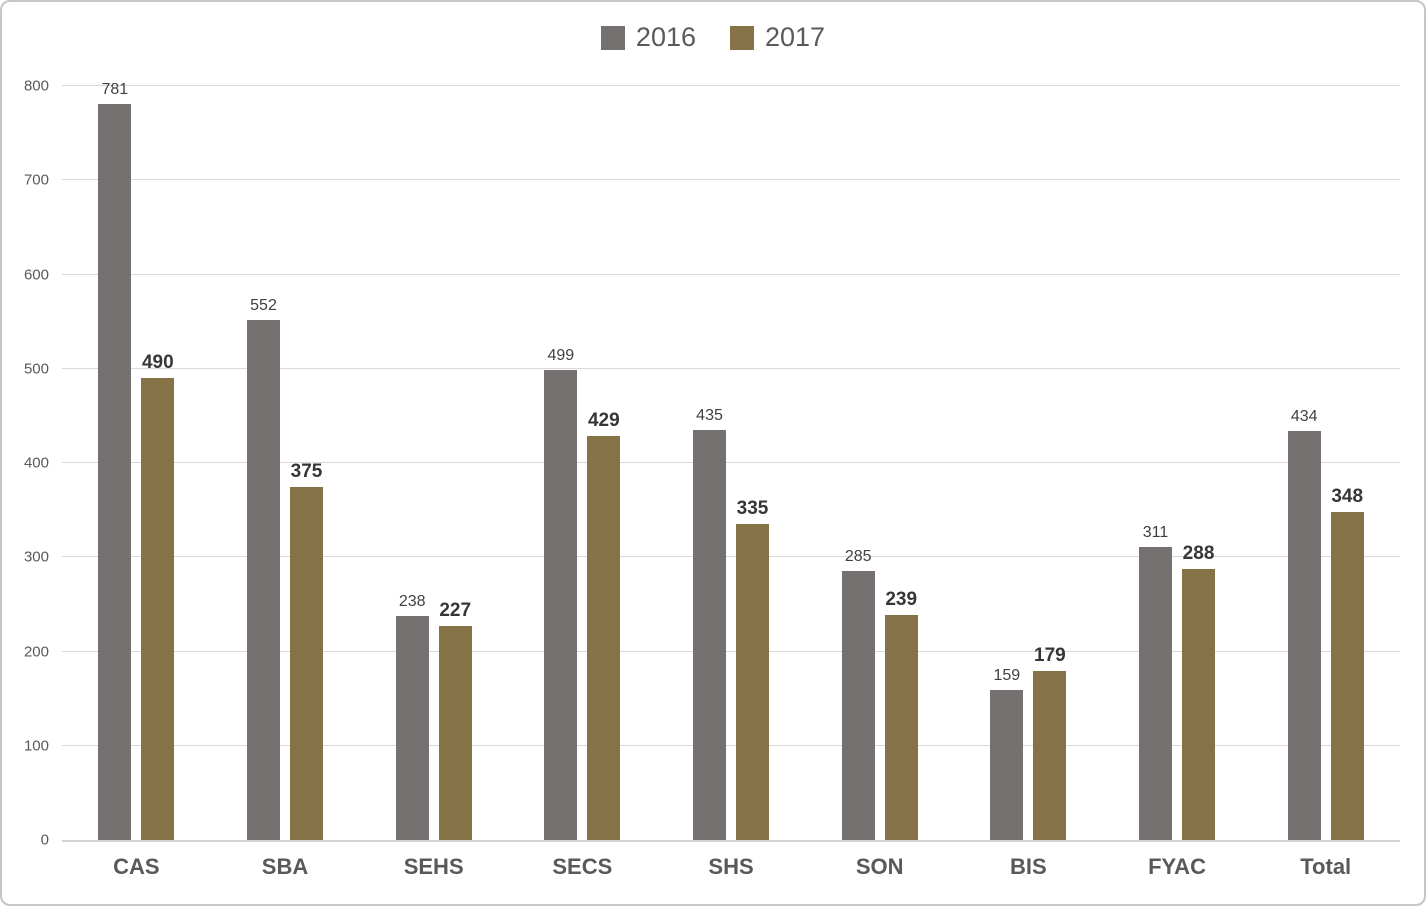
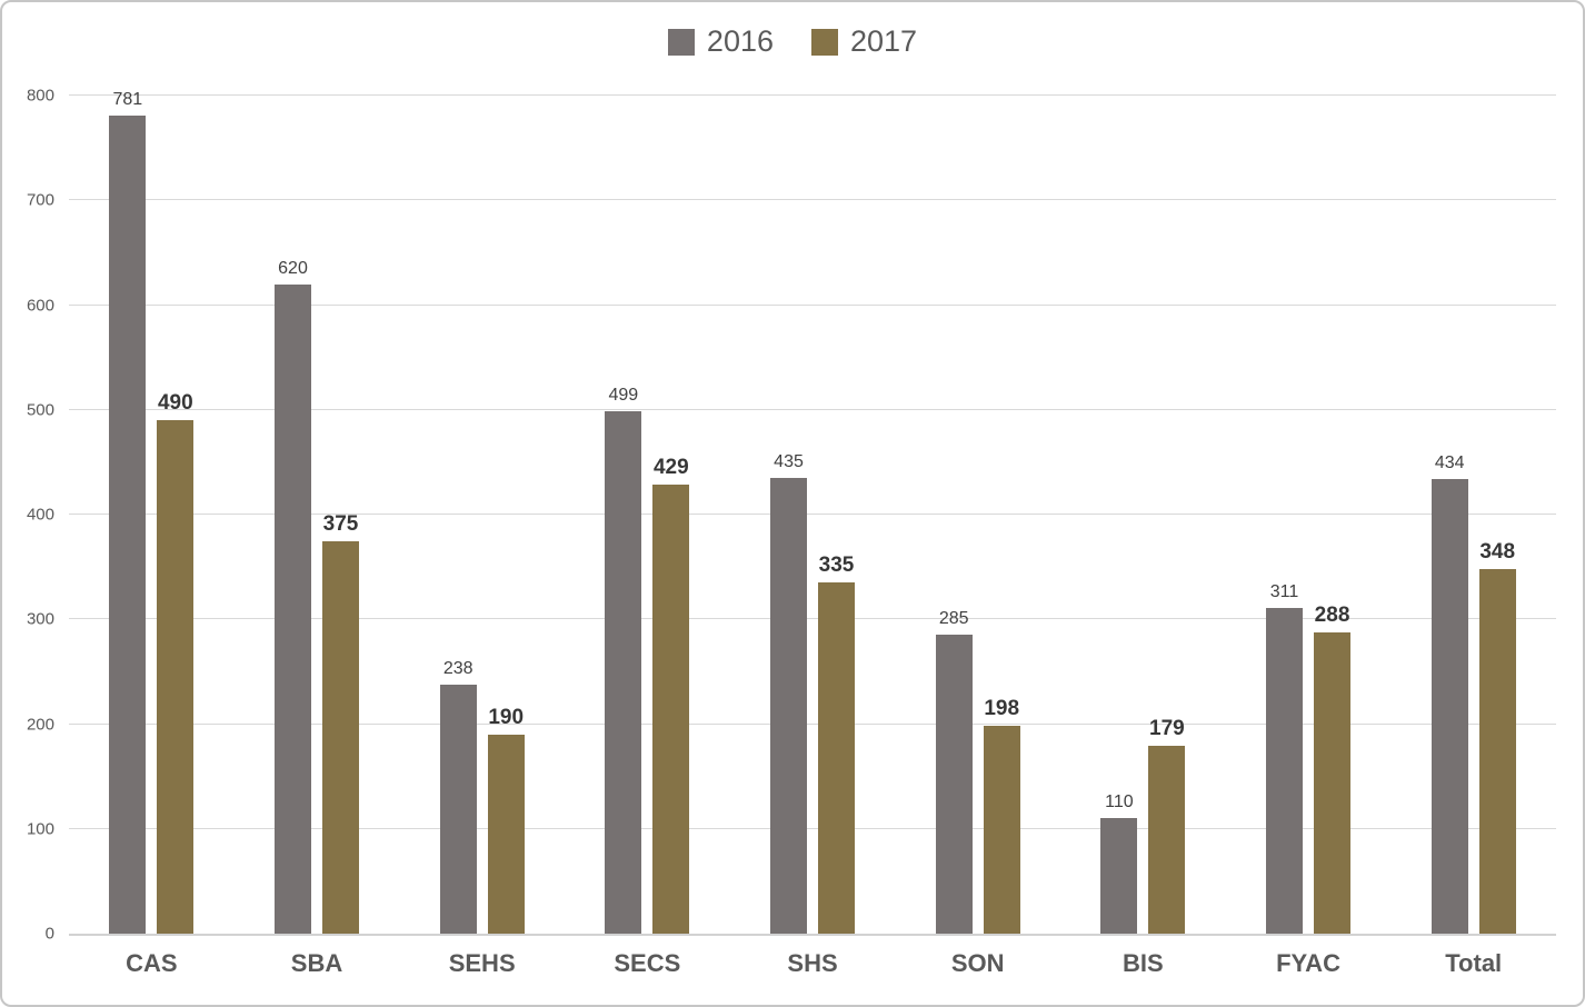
2016/SBA: 552 -> 620
2017/SEHS: 227 -> 190
2017/SON: 239 -> 198
2016/BIS: 159 -> 110
